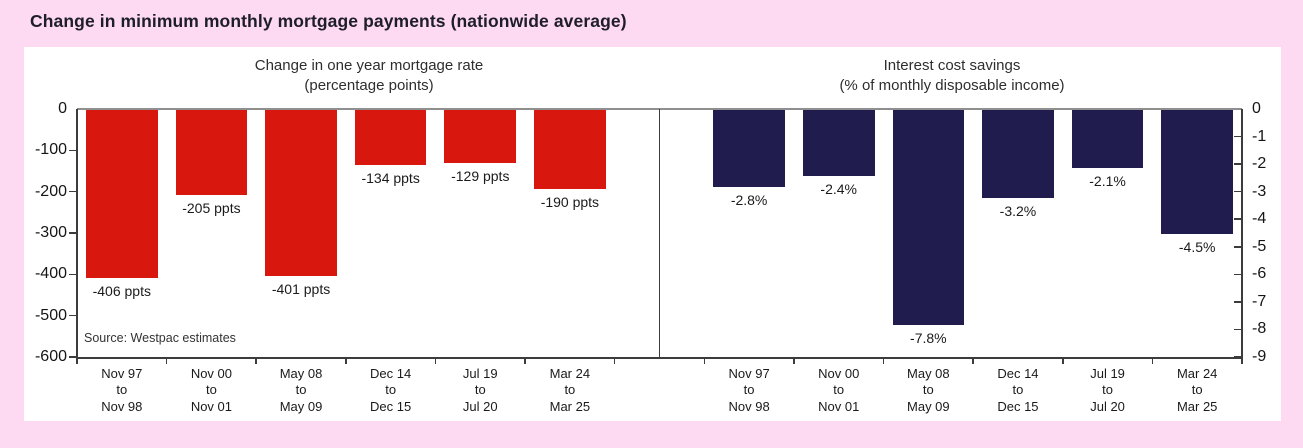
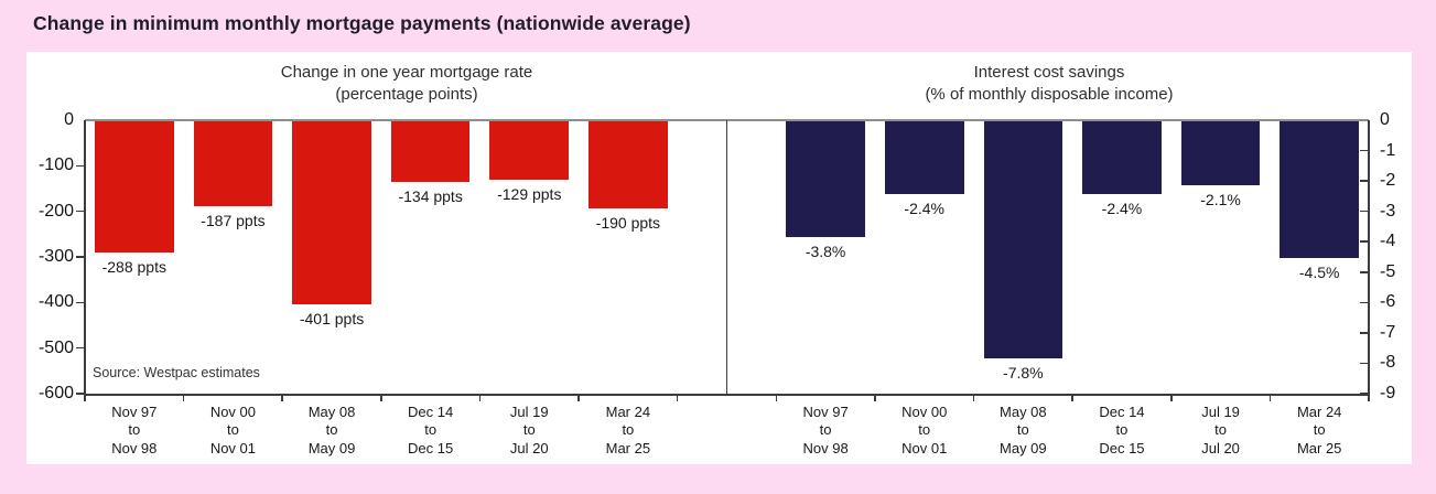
Change in one year mortgage rate/Nov 97 to Nov 98: -406 -> -288
Change in one year mortgage rate/Nov 00 to Nov 01: -205 -> -187
Interest cost savings/Nov 97 to Nov 98: -2.8% -> -3.8%
Interest cost savings/Dec 14 to Dec 15: -3.2% -> -2.4%
